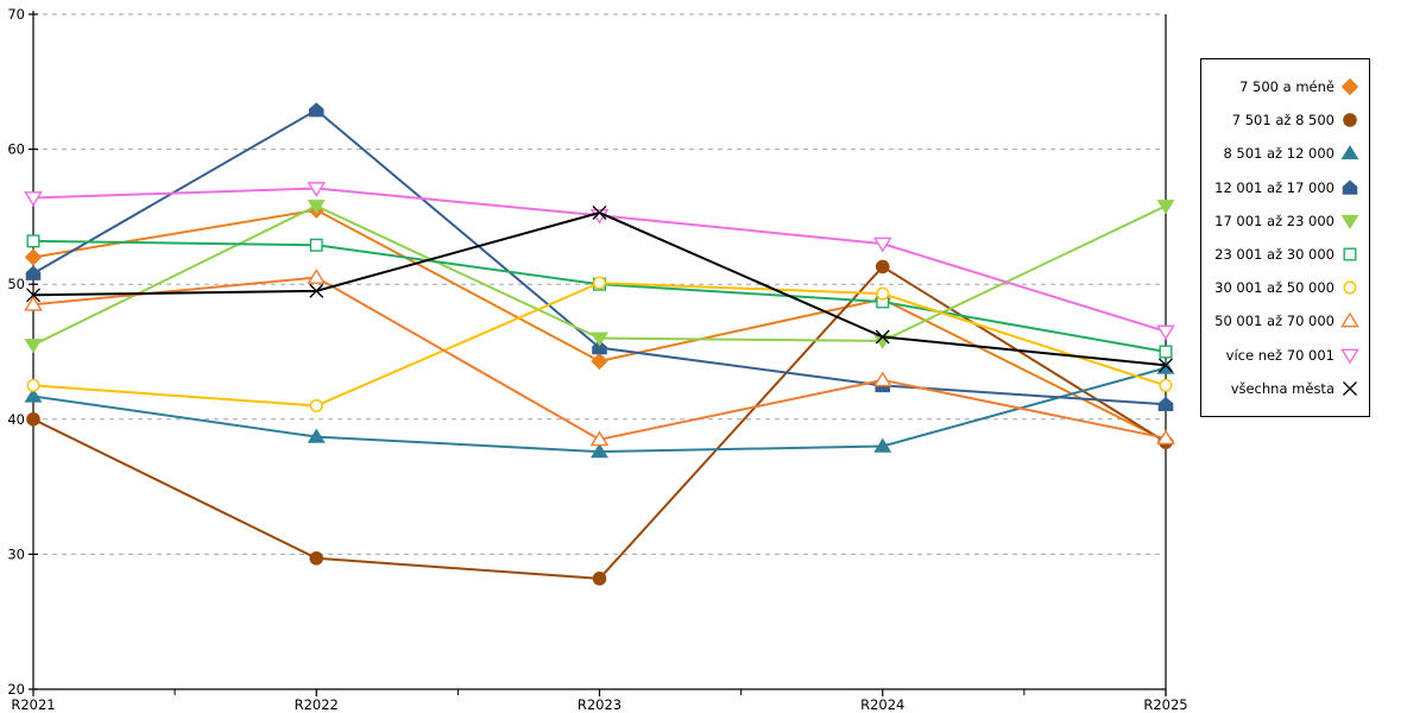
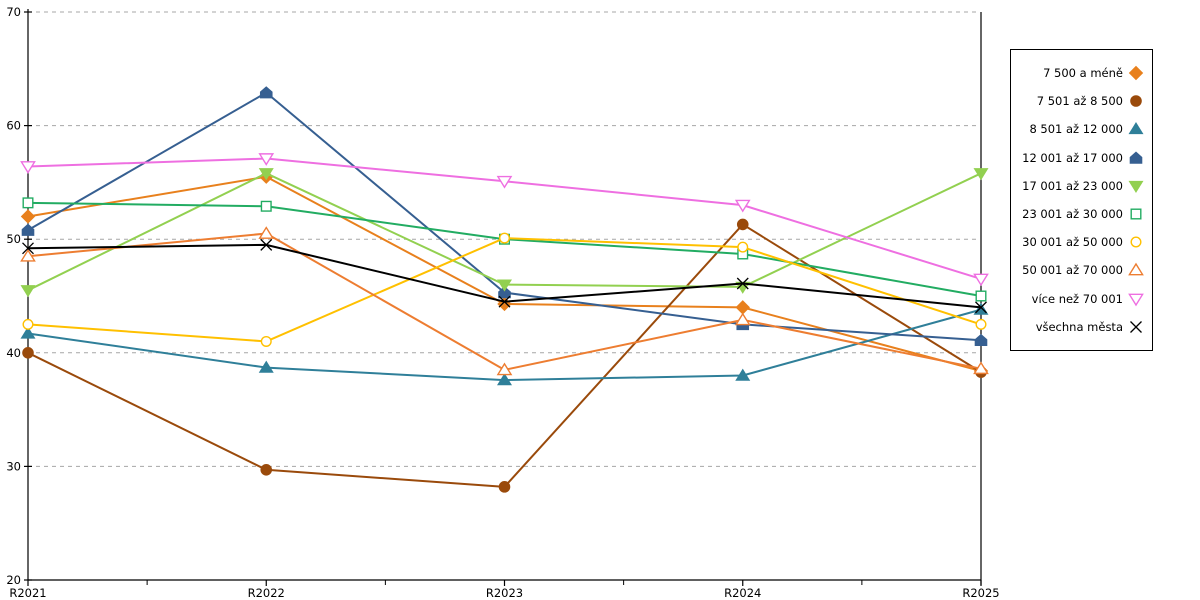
všechna města/R2023: 55.3 -> 44.5
7 500 a méně/R2024: 48.9 -> 44.0
